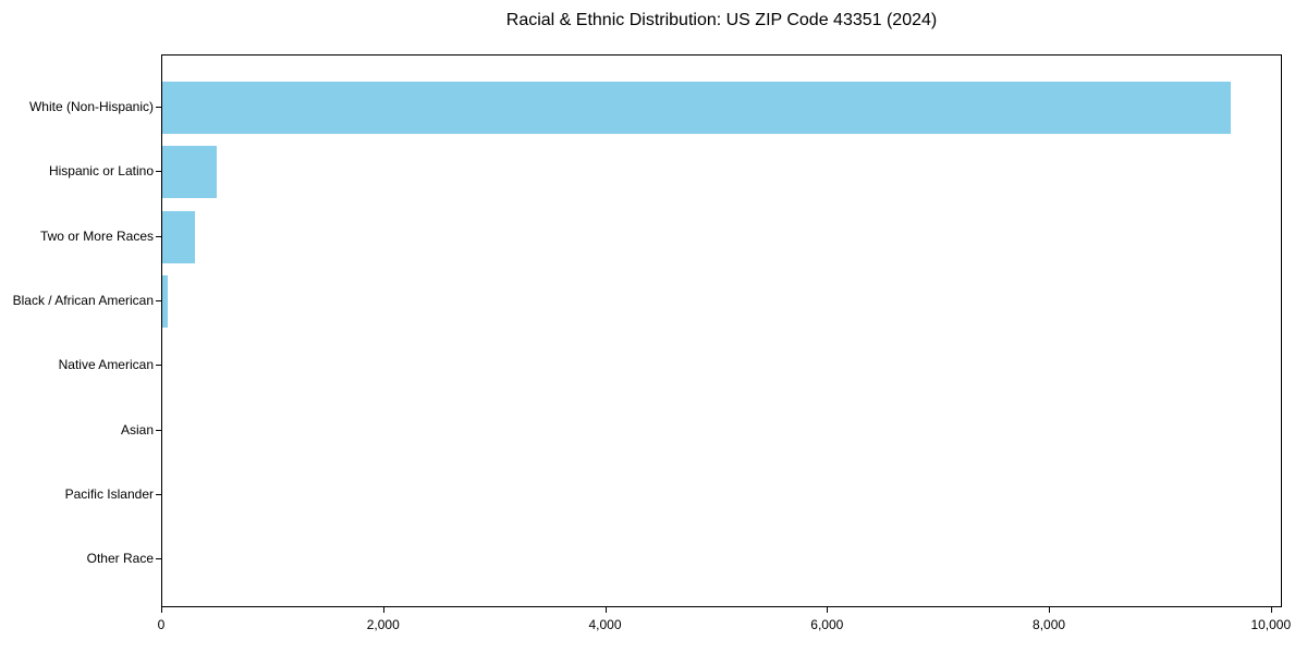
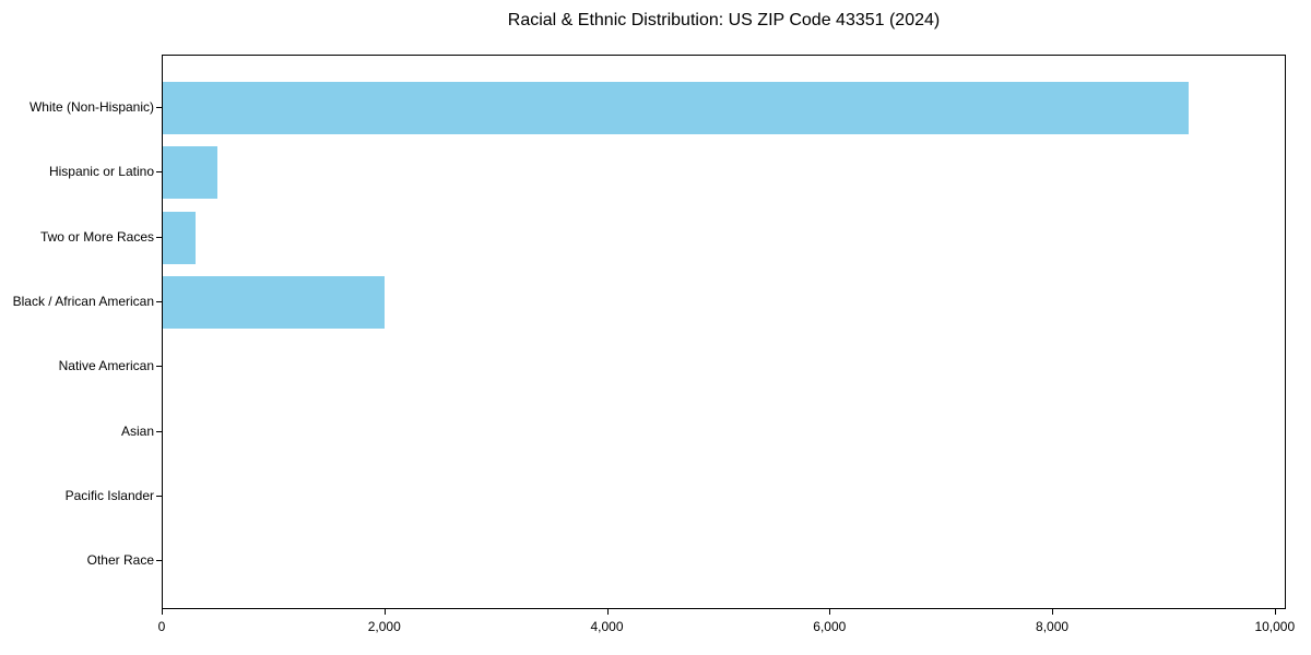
White (Non-Hispanic): 9630 -> 9220
Black / African American: 50 -> 1990
